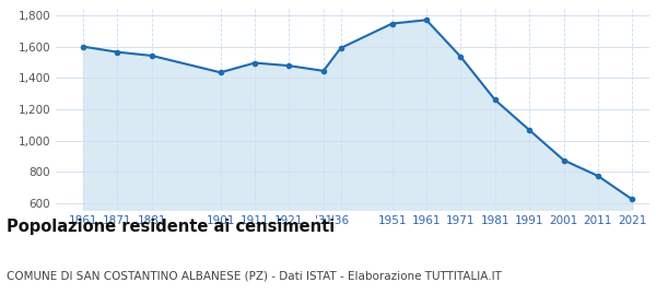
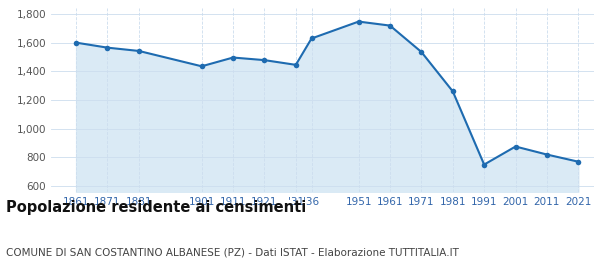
'36: 1,590 -> 1,630
1961: 1,770 -> 1,720
1991: 1,070 -> 750
2011: 780 -> 820
2021: 620 -> 770
